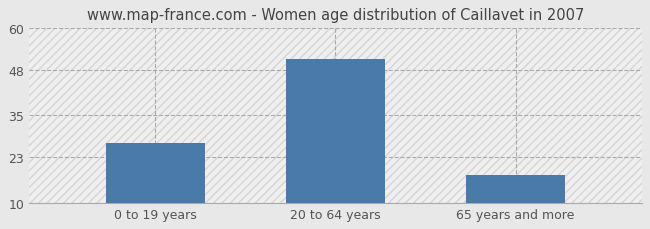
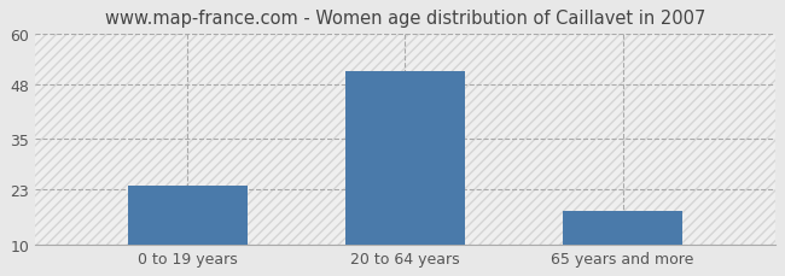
0 to 19 years: 27 -> 24
